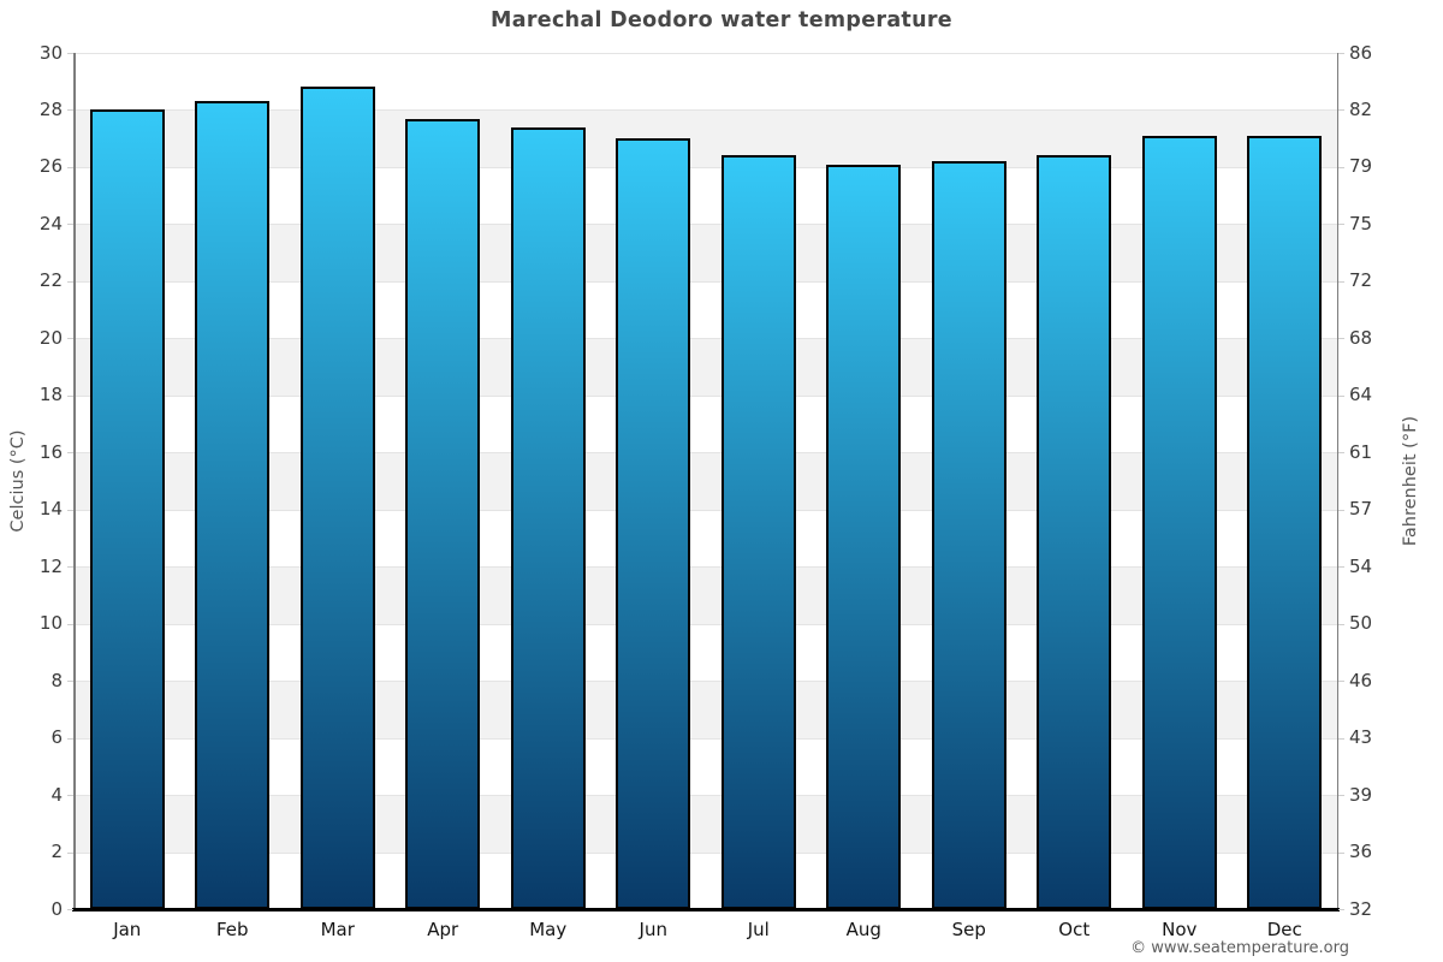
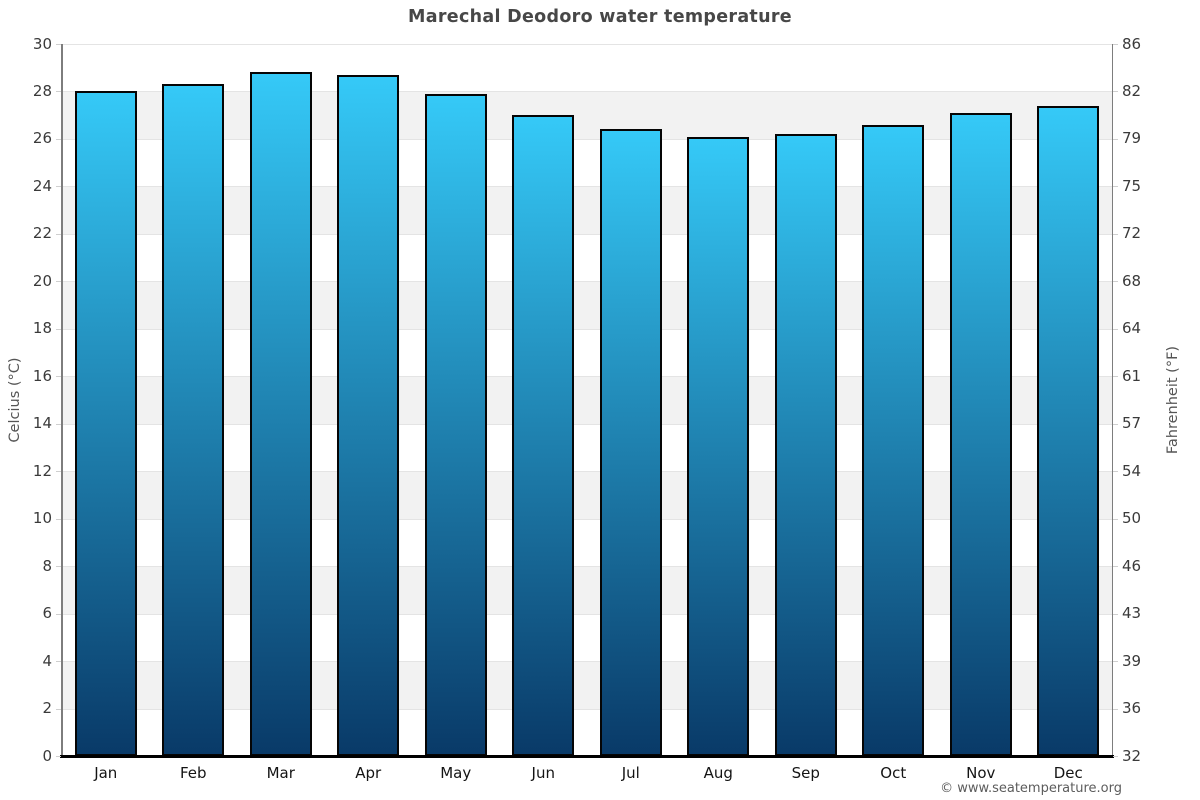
Apr: 27.7 -> 28.7
May: 27.4 -> 27.9
Oct: 26.4 -> 26.6
Dec: 27.1 -> 27.4
